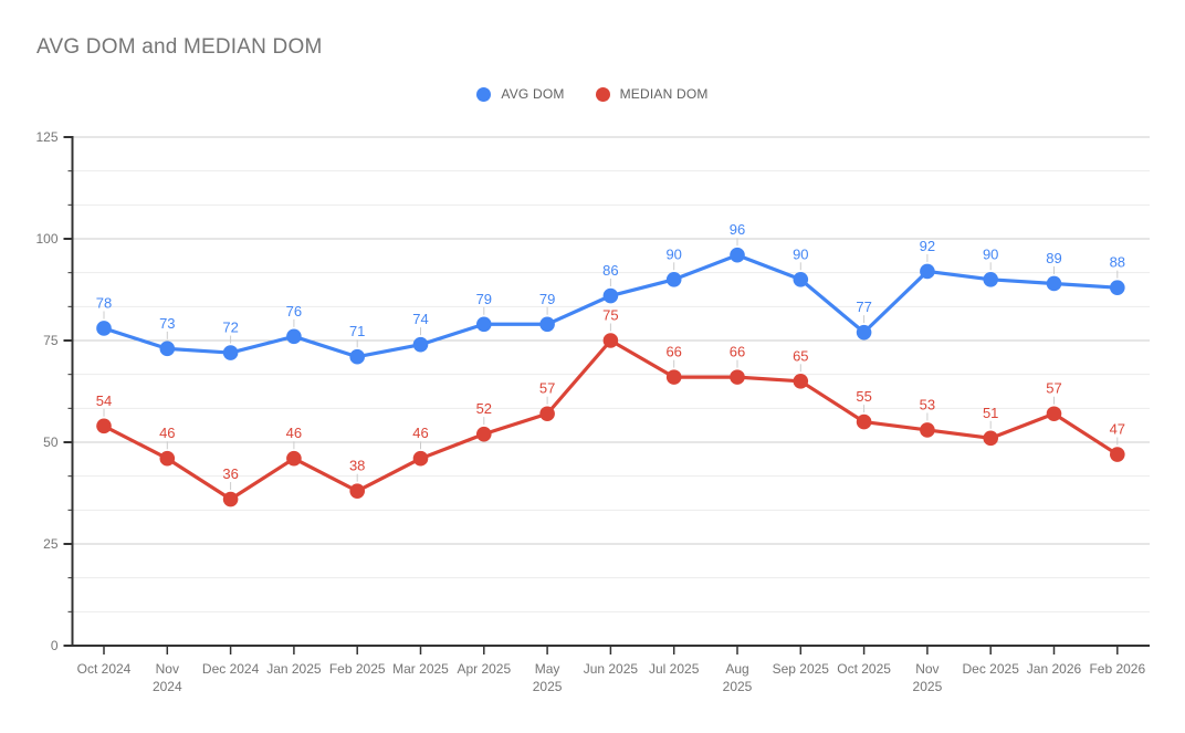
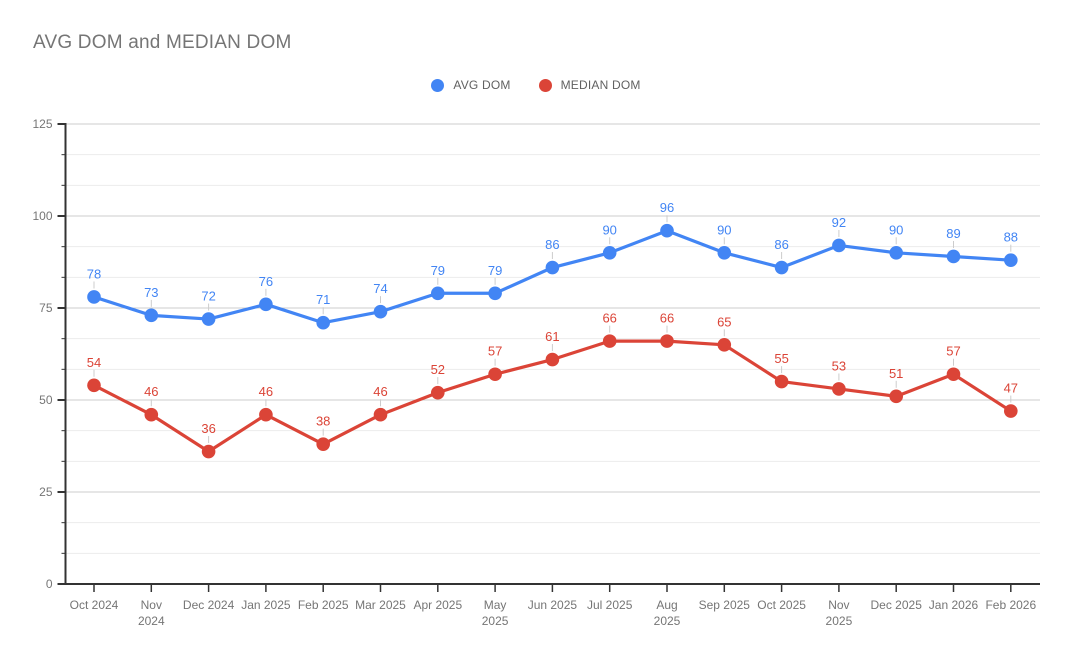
MEDIAN DOM/Jun 2025: 75 -> 61
AVG DOM/Oct 2025: 77 -> 86
